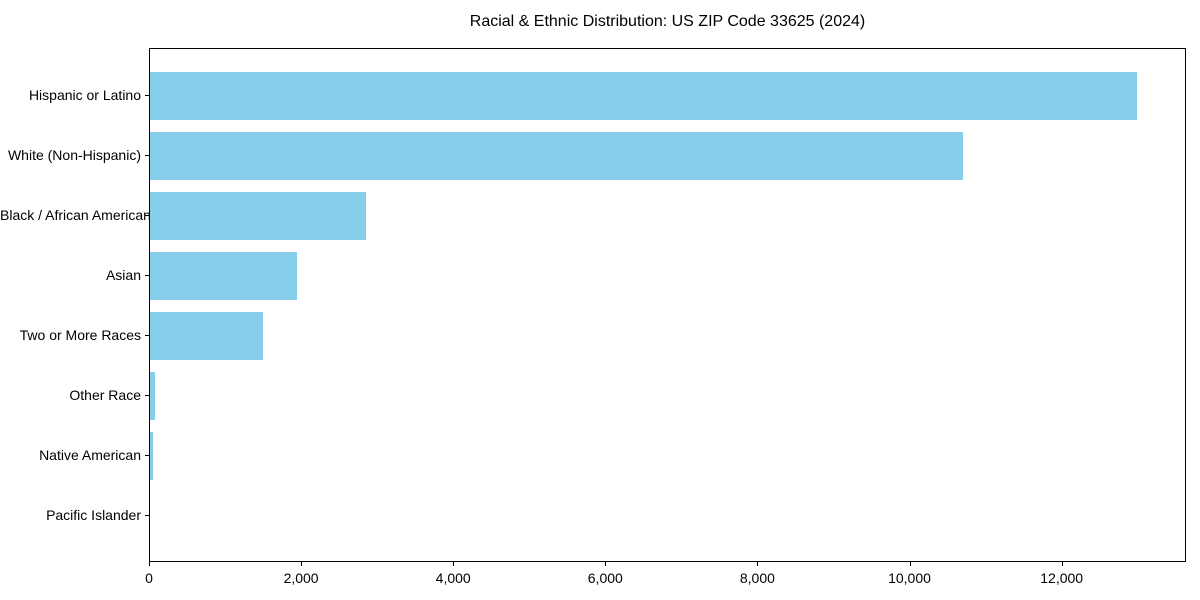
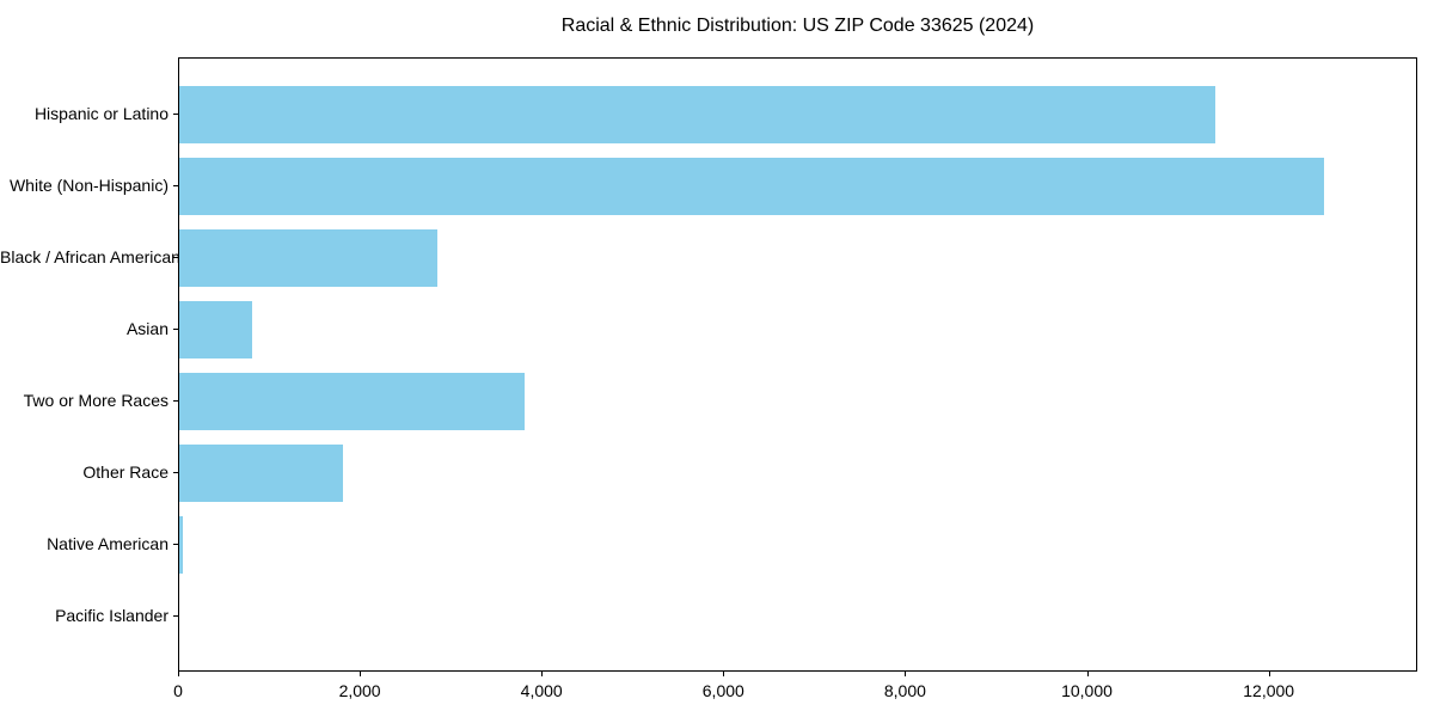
Hispanic or Latino: 13000 -> 11400
White (Non-Hispanic): 10700 -> 12600
Asian: 1900 -> 800
Two or More Races: 1500 -> 3800
Other Race: 100 -> 1800
